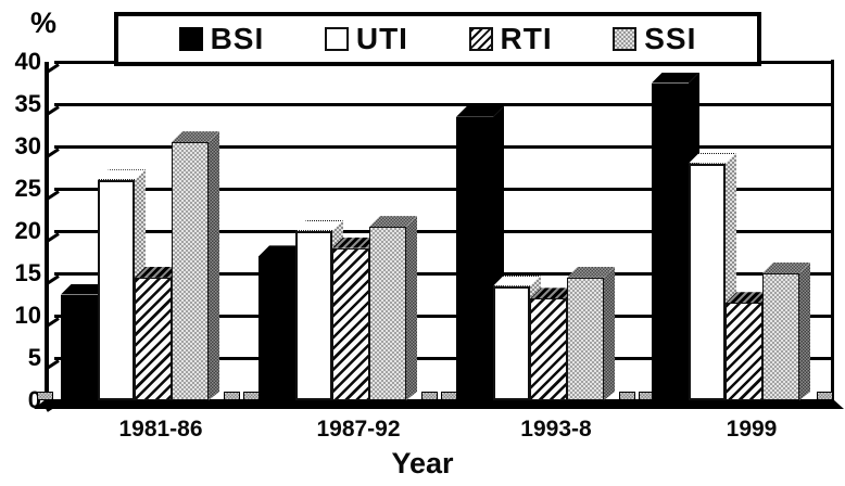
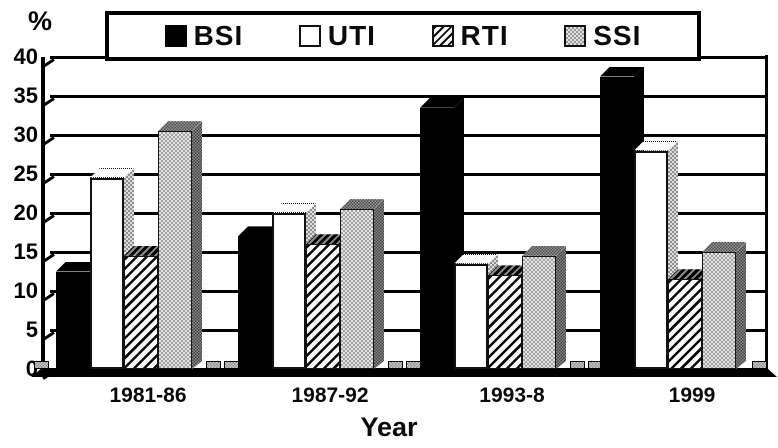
UTI/1981-86: 26 -> 24
RTI/1987-92: 18 -> 16
